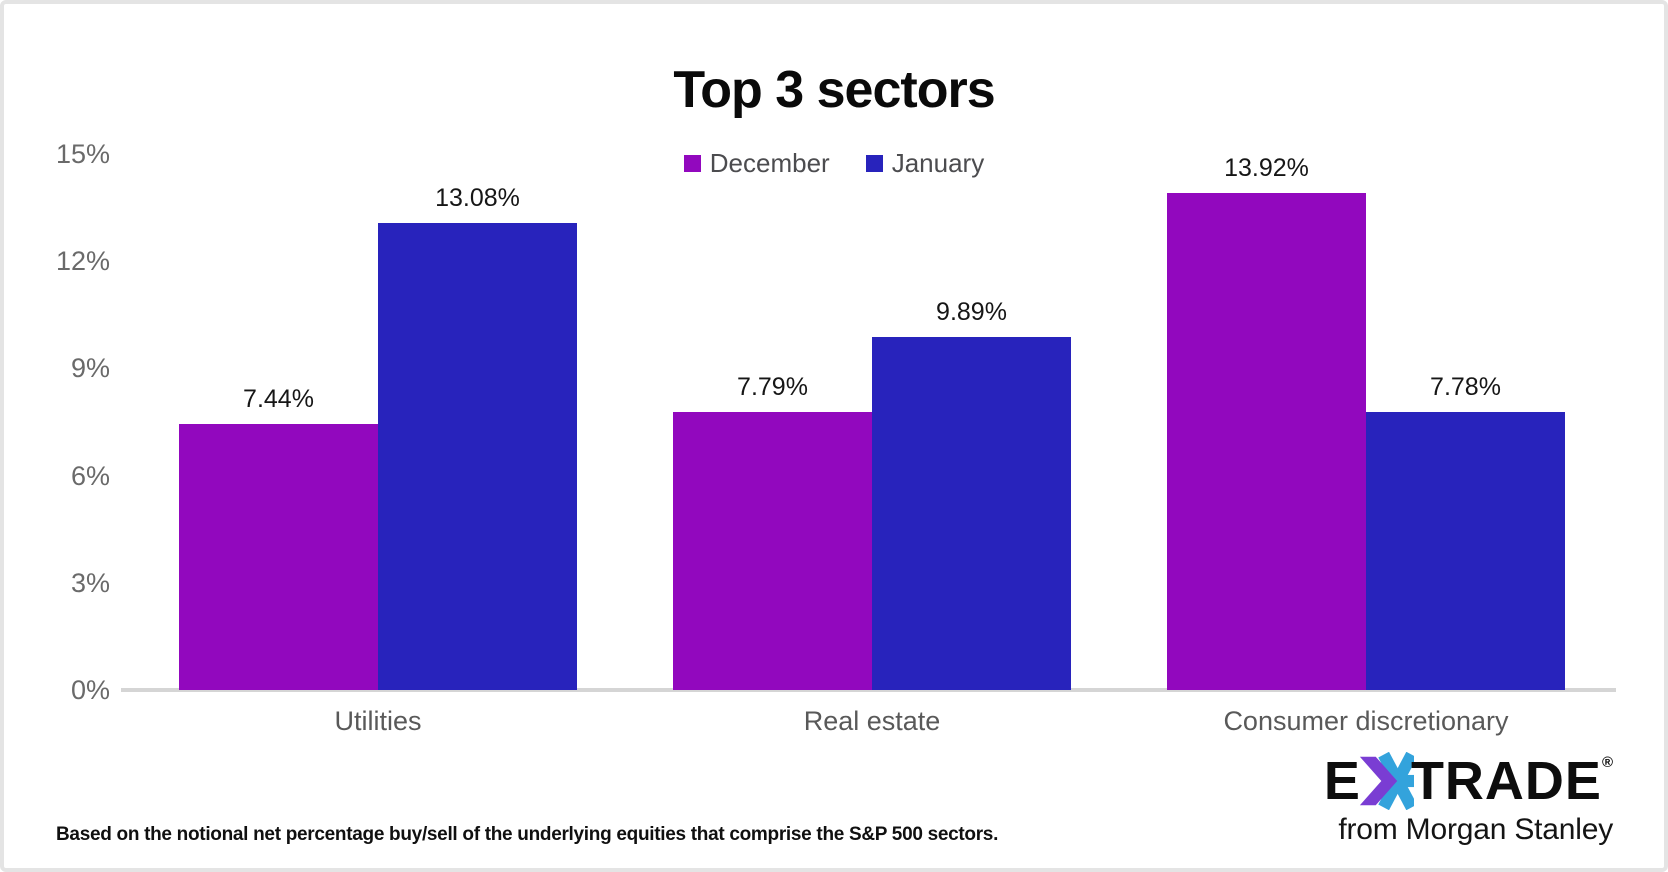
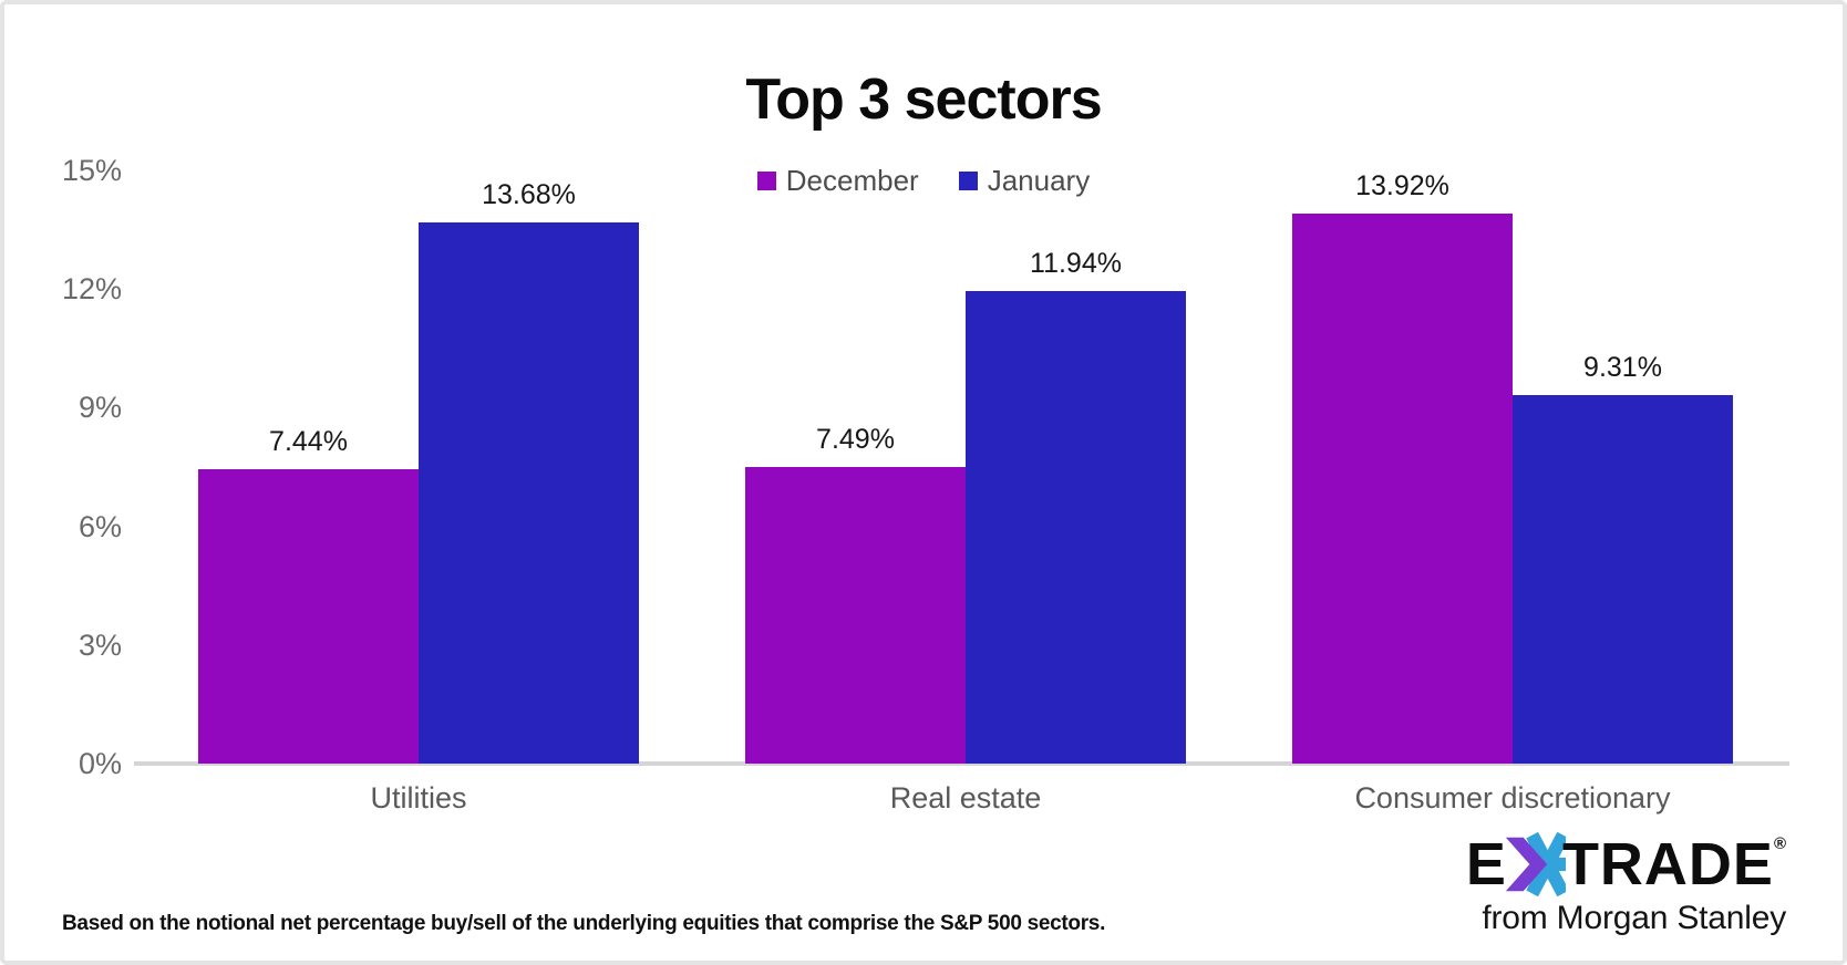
January/Utilities: 13.08% -> 13.68%
December/Real estate: 7.79% -> 7.49%
January/Real estate: 9.89% -> 11.94%
January/Consumer discretionary: 7.78% -> 9.31%
